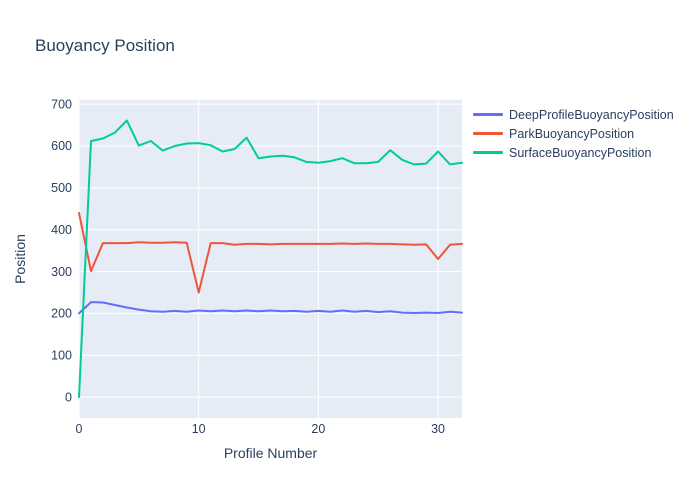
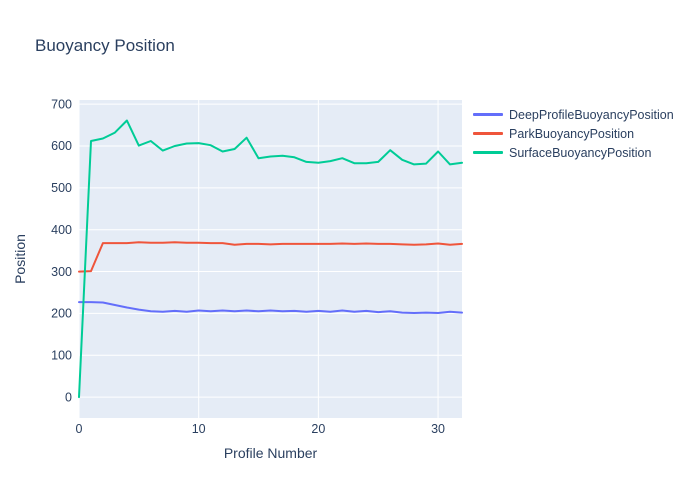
DeepProfileBuoyancyPosition/0: 200 -> 230
ParkBuoyancyPosition/0: 440 -> 300
ParkBuoyancyPosition/10: 250 -> 370
ParkBuoyancyPosition/30: 330 -> 370
